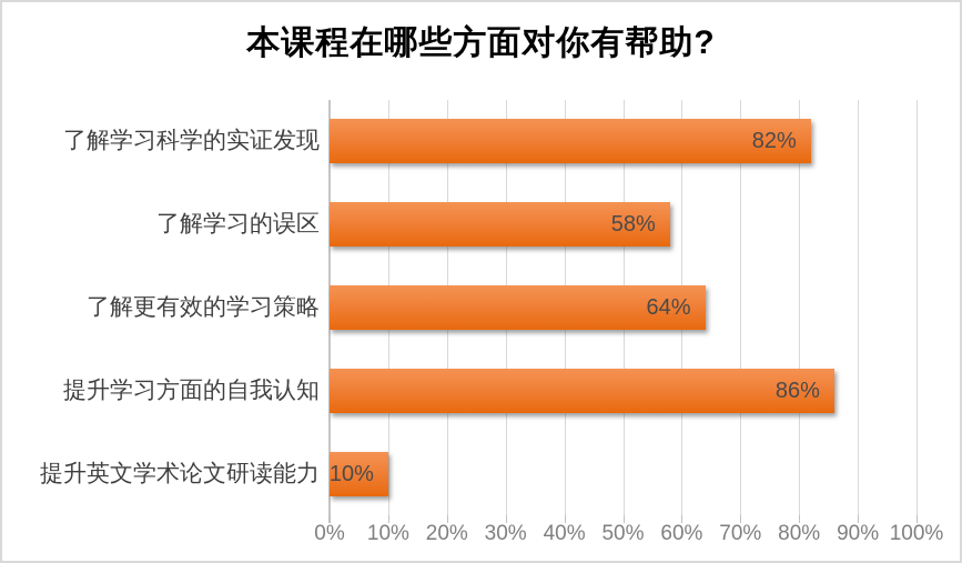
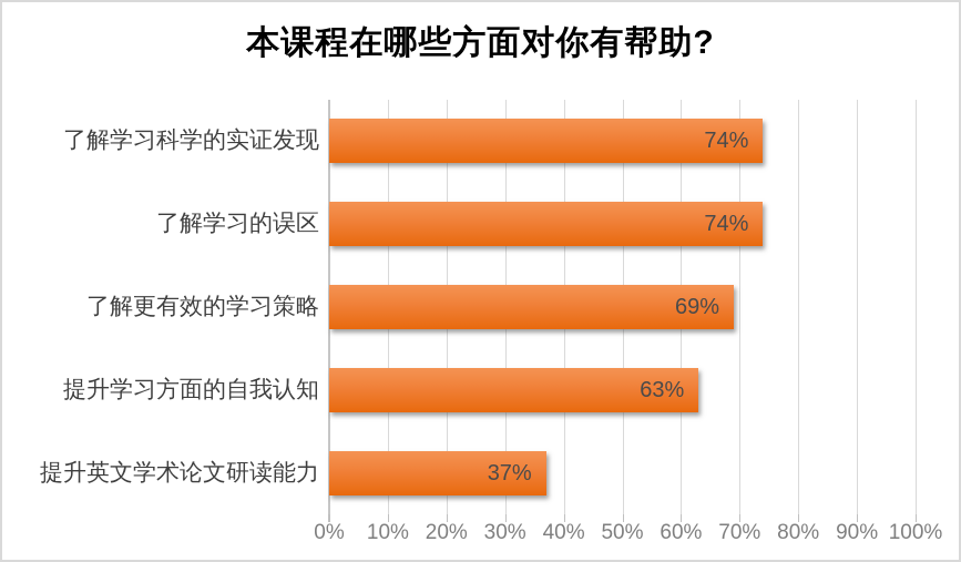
了解学习科学的实证发现: 82% -> 74%
了解学习的误区: 58% -> 74%
了解更有效的学习策略: 64% -> 69%
提升学习方面的自我认知: 86% -> 63%
提升英文学术论文研读能力: 10% -> 37%
